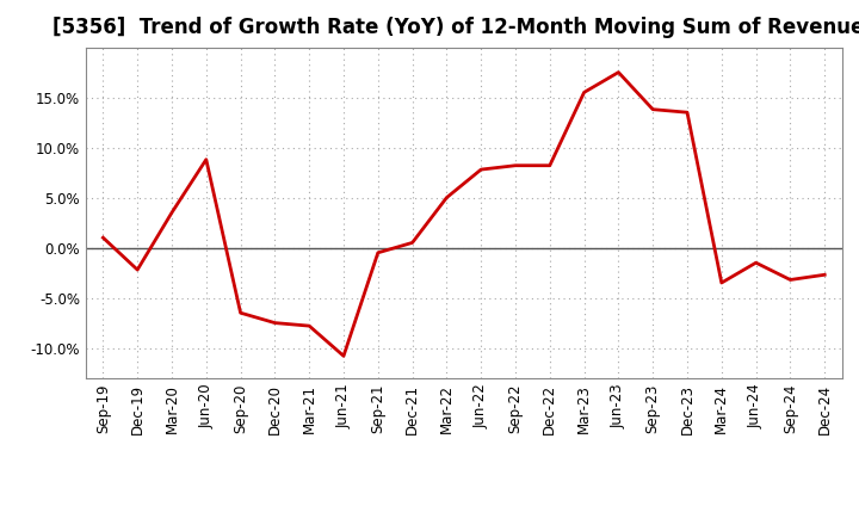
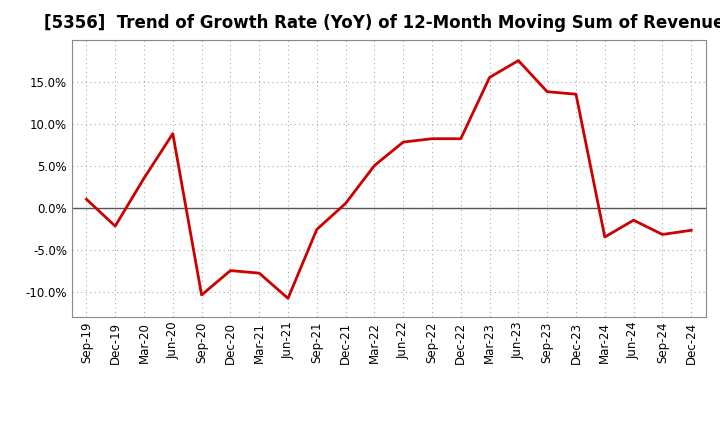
Sep-20: -6.5% -> -10.4%
Sep-21: -0.5% -> -2.6%
